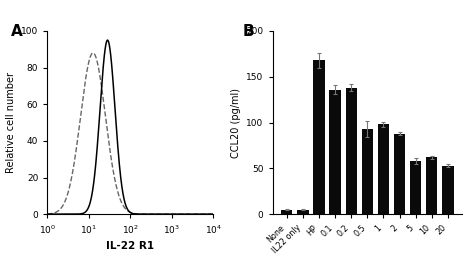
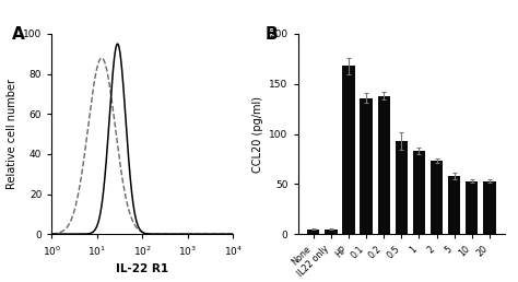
1: 98 -> 83
2: 88 -> 73
10: 62 -> 53
